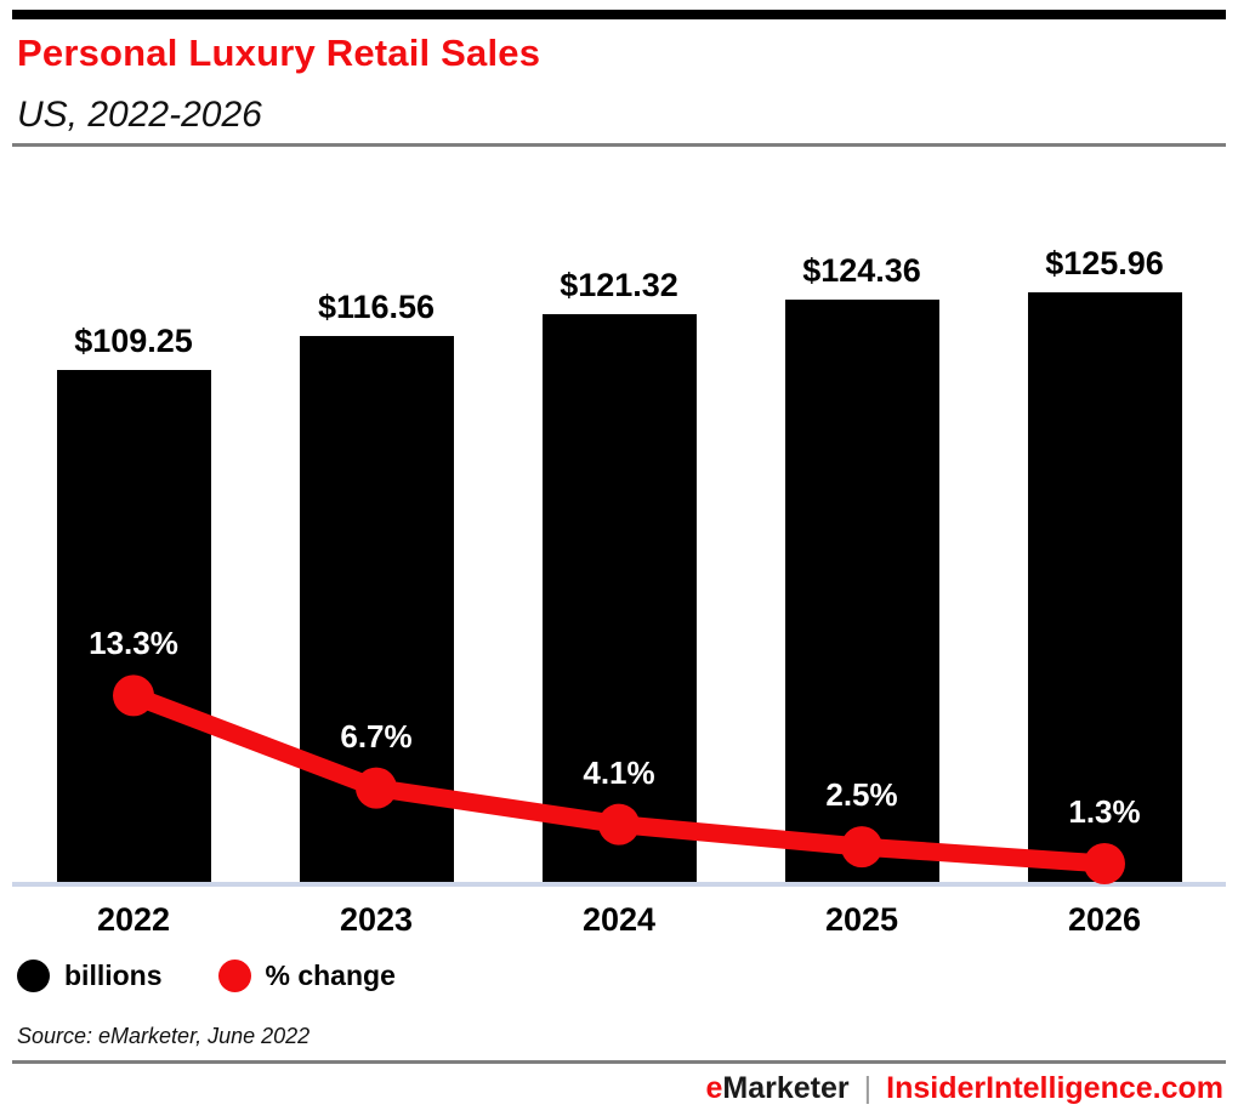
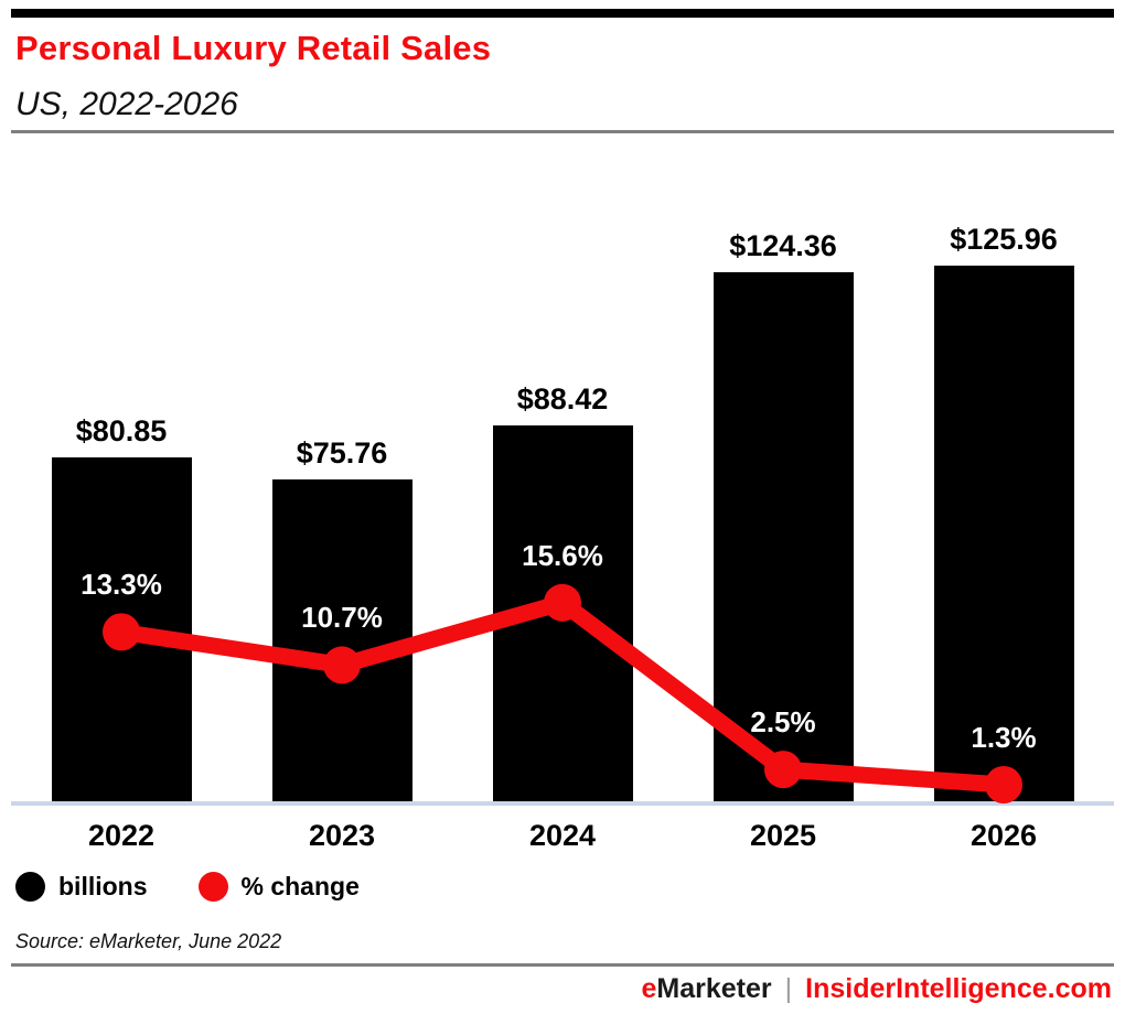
billions/2022: $109.25 -> $80.85
billions/2023: $116.56 -> $75.76
% change/2023: 6.7% -> 10.7%
billions/2024: $121.32 -> $88.42
% change/2024: 4.1% -> 15.6%
